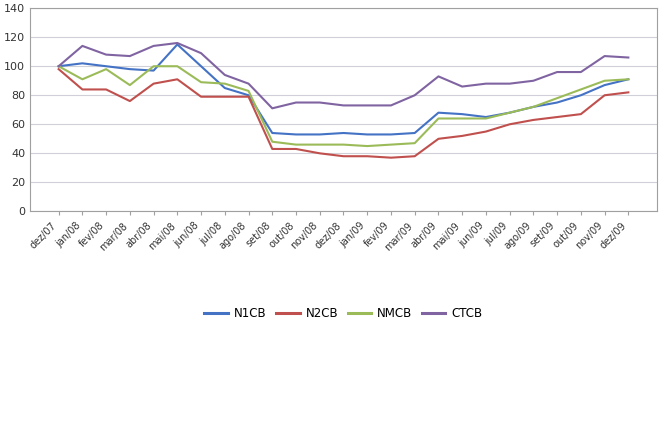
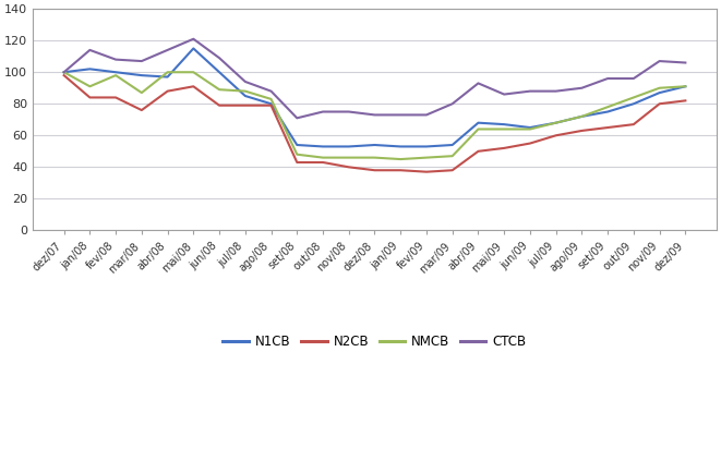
CTCB/mai/08: 116 -> 121
